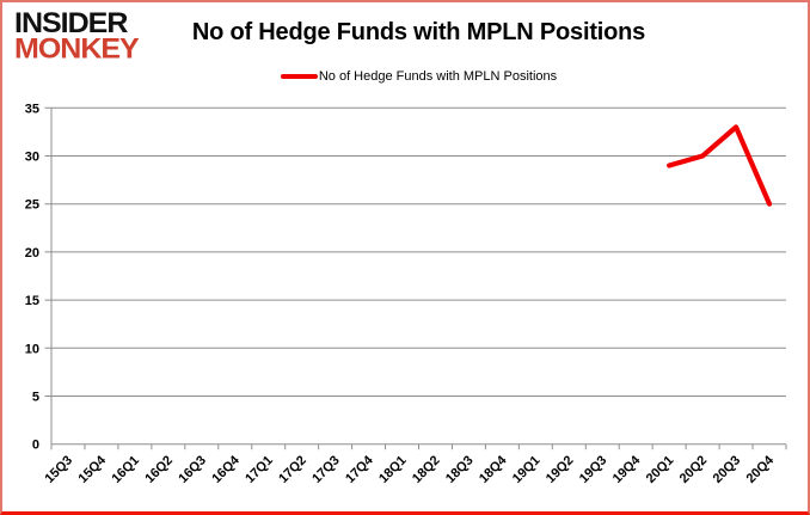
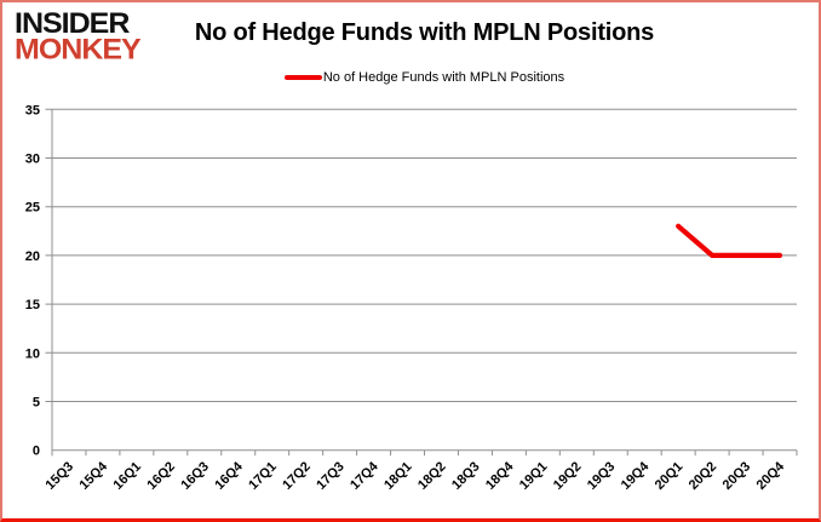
20Q1: 29 -> 23
20Q2: 30 -> 20
20Q3: 33 -> 20
20Q4: 25 -> 20
